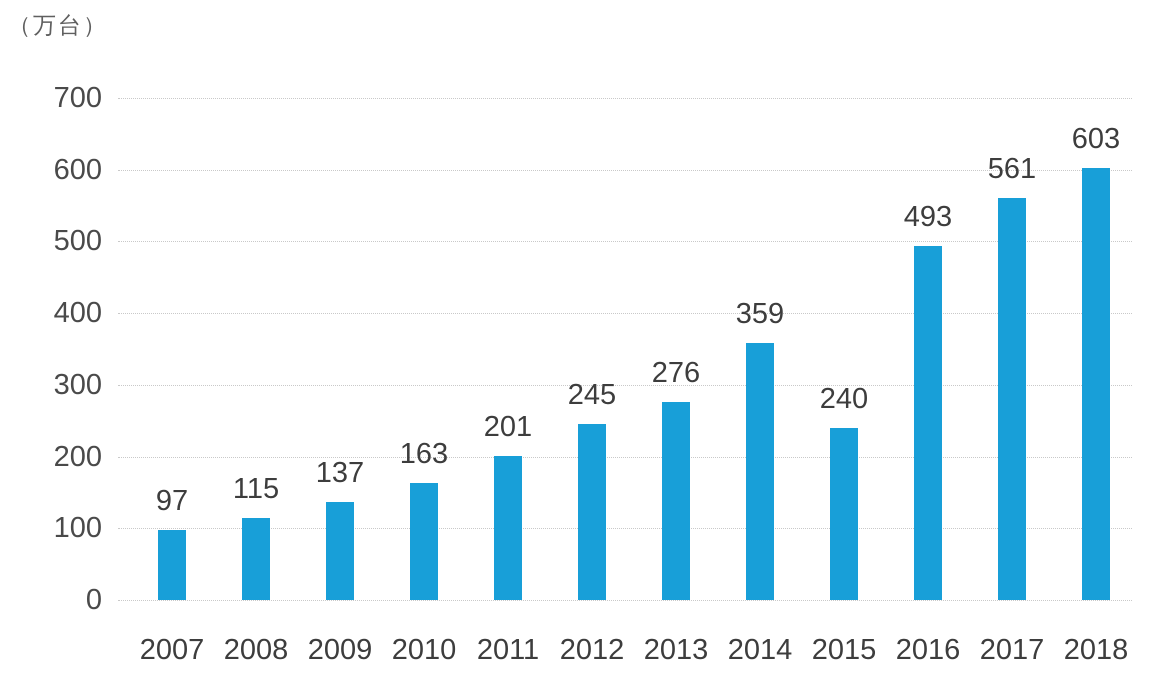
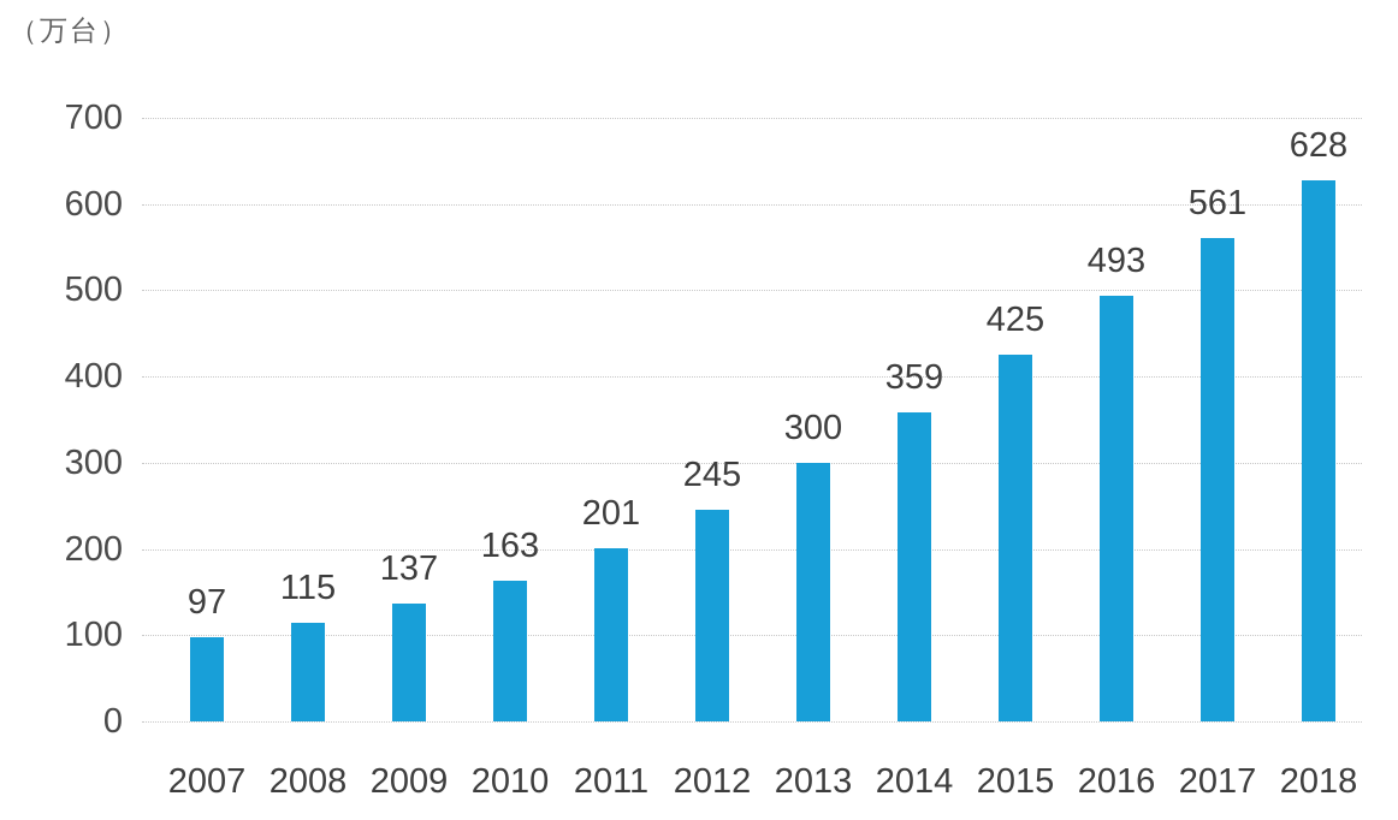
2013: 276 -> 300
2015: 240 -> 425
2018: 603 -> 628
